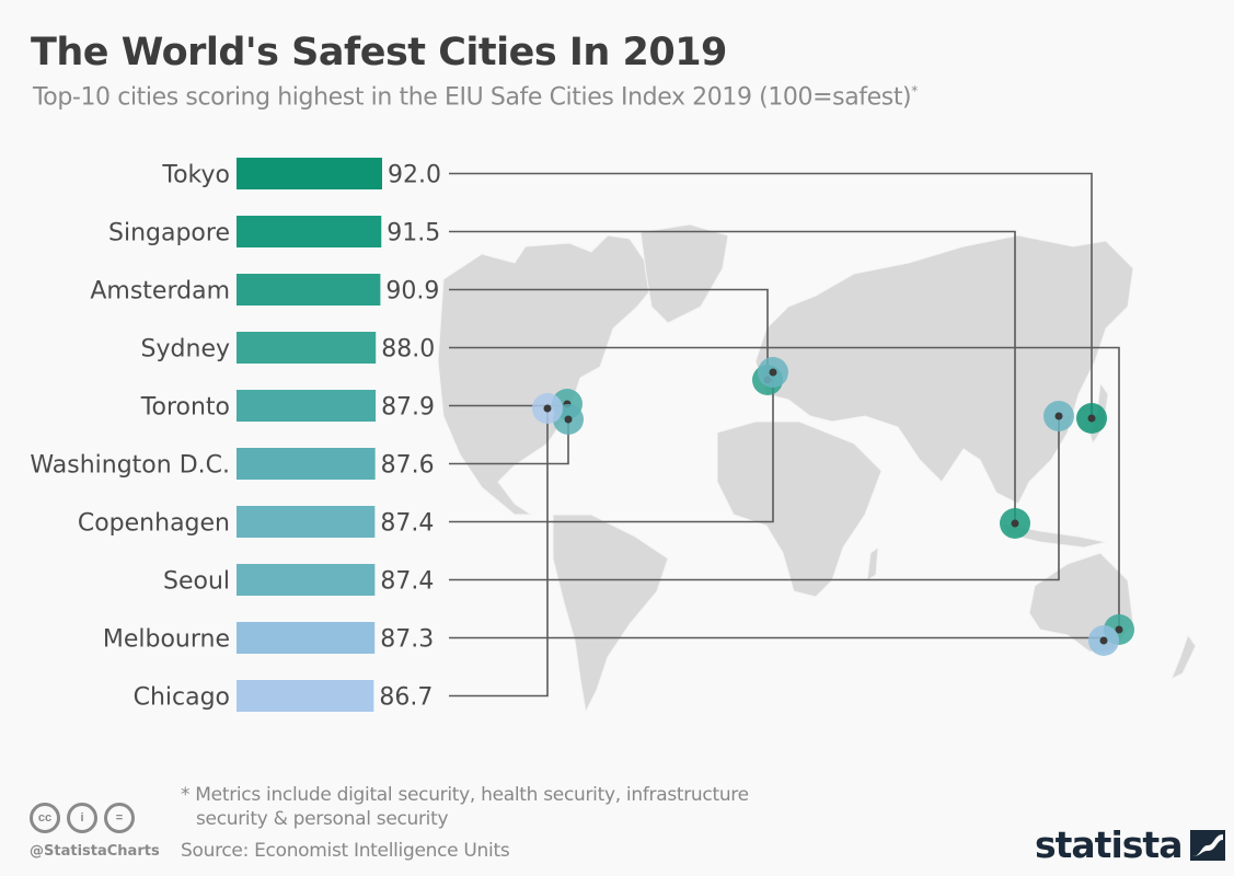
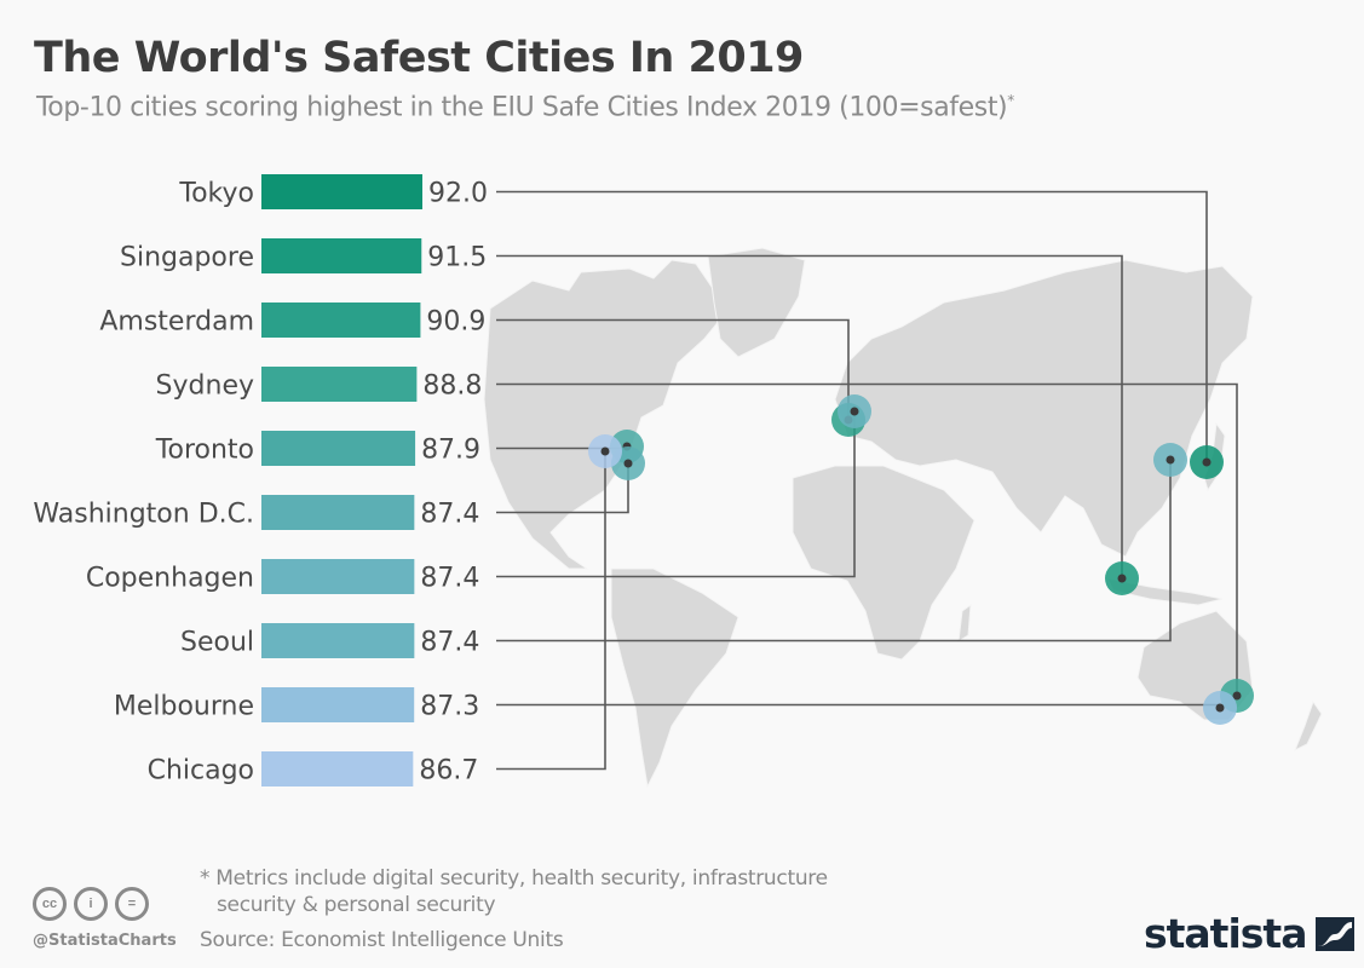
Sydney: 88.0 -> 88.8
Washington D.C.: 87.6 -> 87.4
